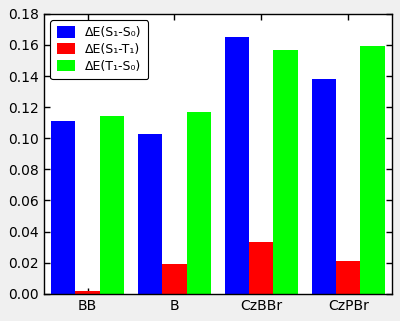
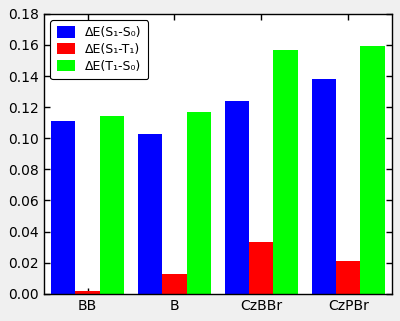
ΔE(S₁-T₁)/B: 0.019 -> 0.013
ΔE(S₁-S₀)/CzBBr: 0.165 -> 0.124
